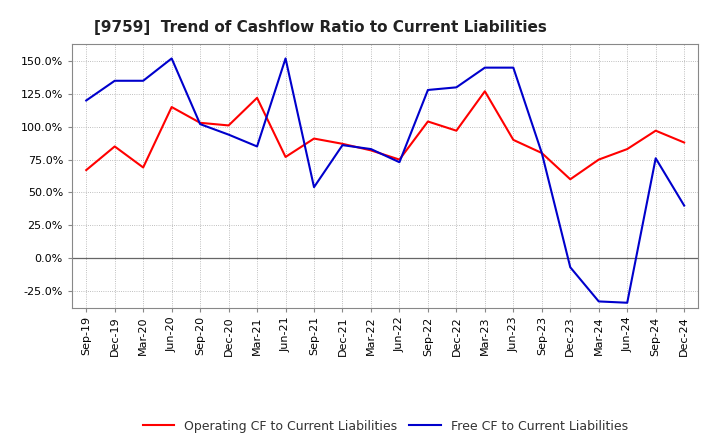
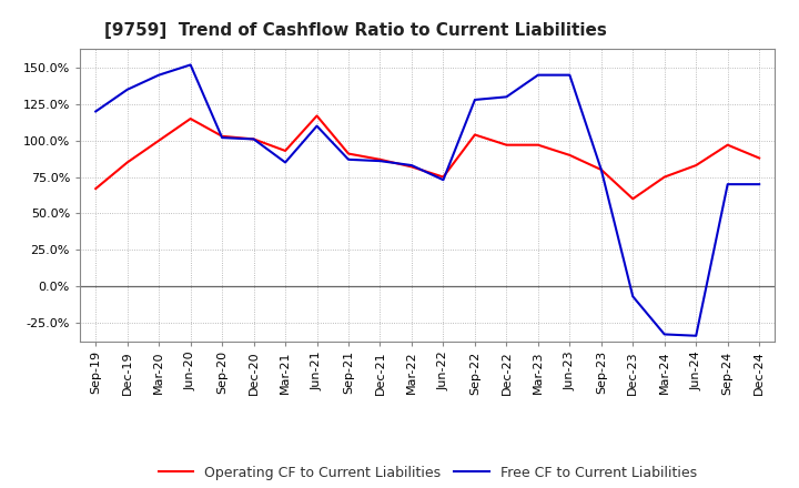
Operating CF to Current Liabilities/Mar-20: 69% -> 100%
Free CF to Current Liabilities/Mar-20: 135% -> 145%
Free CF to Current Liabilities/Dec-20: 94% -> 101%
Operating CF to Current Liabilities/Mar-21: 122% -> 93%
Operating CF to Current Liabilities/Jun-21: 77% -> 117%
Free CF to Current Liabilities/Jun-21: 152% -> 110%
Free CF to Current Liabilities/Sep-21: 54% -> 87%
Operating CF to Current Liabilities/Mar-23: 127% -> 97%
Free CF to Current Liabilities/Sep-24: 76% -> 70%
Free CF to Current Liabilities/Dec-24: 40% -> 70%
